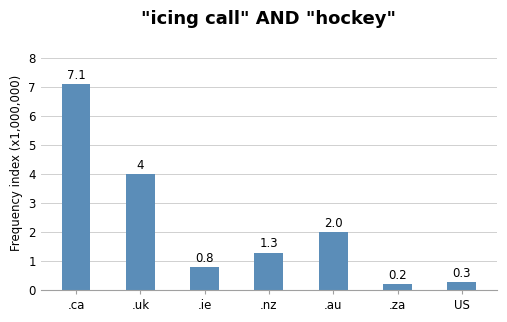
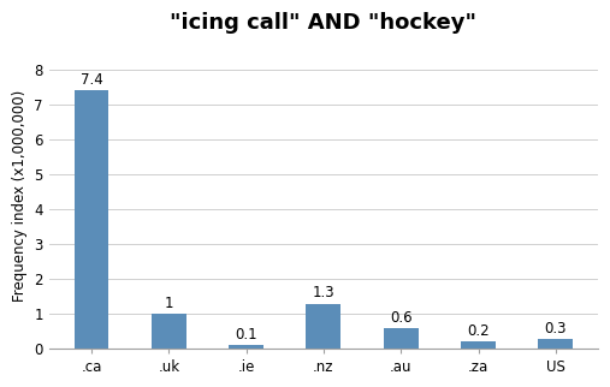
.ca: 7.1 -> 7.4
.uk: 4 -> 1
.ie: 0.8 -> 0.1
.au: 2.0 -> 0.6
